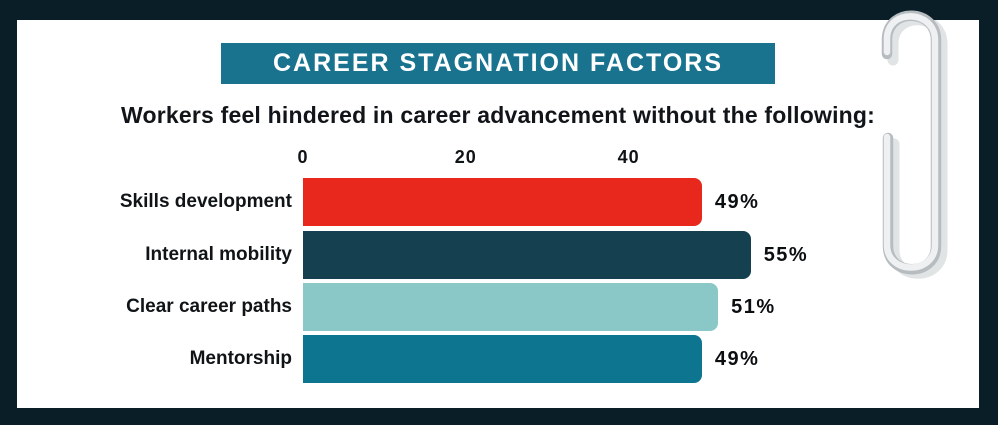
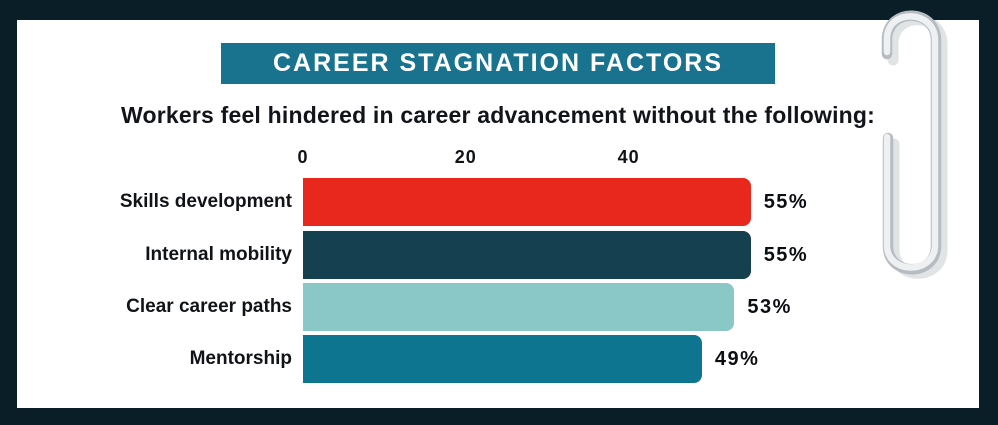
Skills development: 49% -> 55%
Clear career paths: 51% -> 53%
